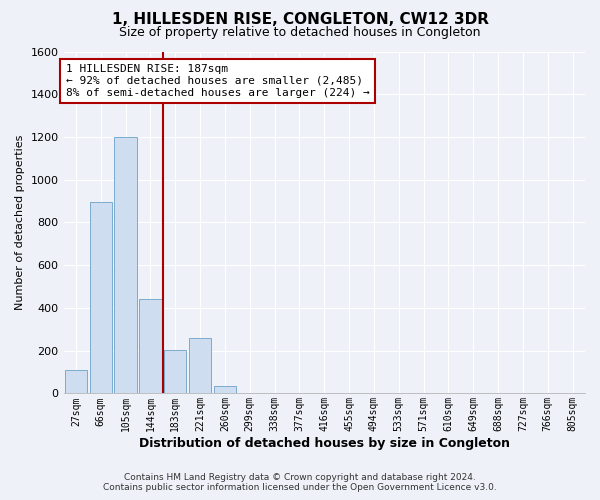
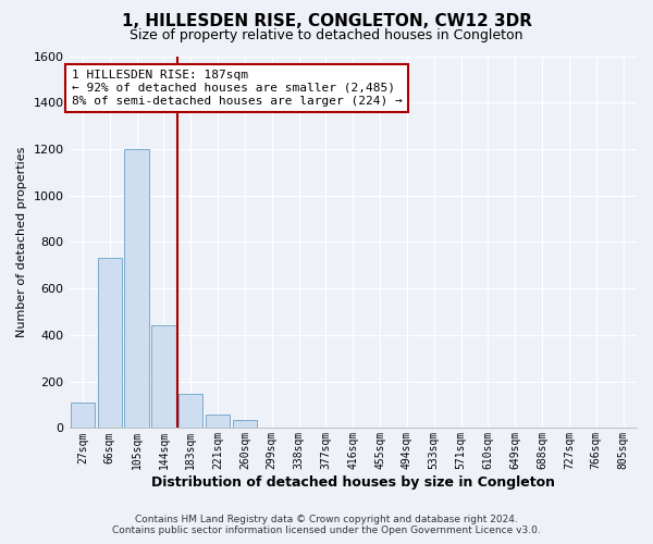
66sqm: 895 -> 730
183sqm: 205 -> 145
221sqm: 260 -> 60
